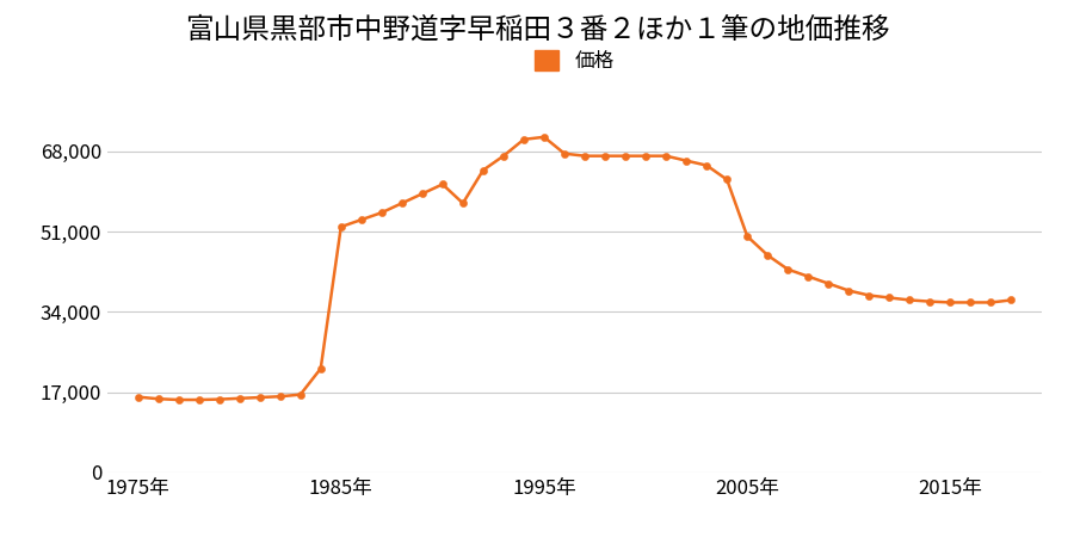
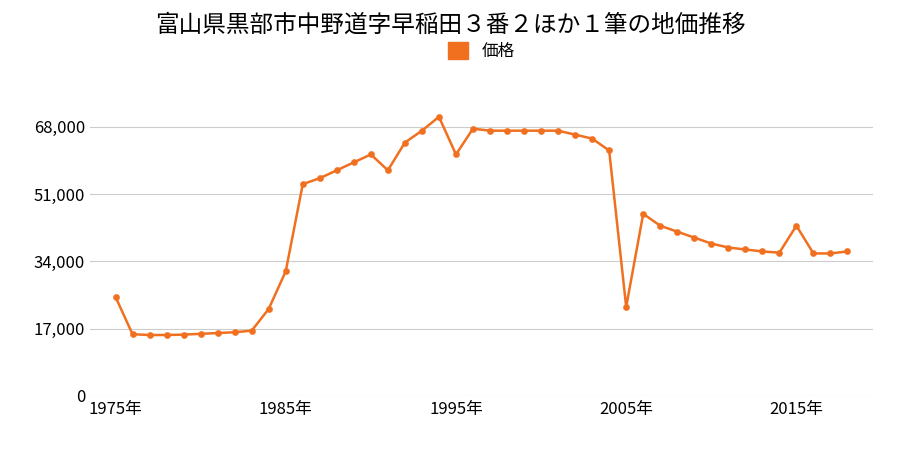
1975年: 16,000 -> 25,000
1985年: 52,000 -> 31,500
1995年: 71,000 -> 61,000
2005年: 50,000 -> 22,500
2015年: 36,000 -> 43,000
